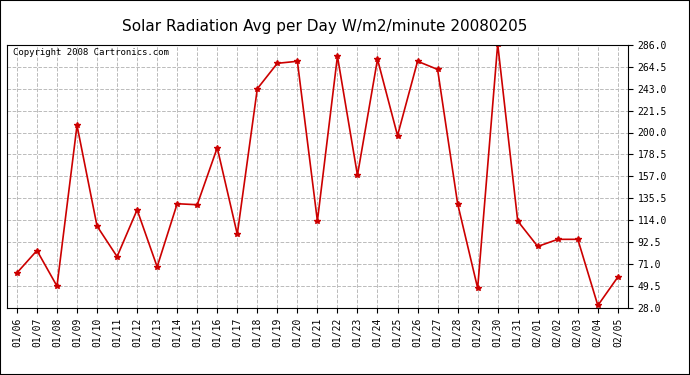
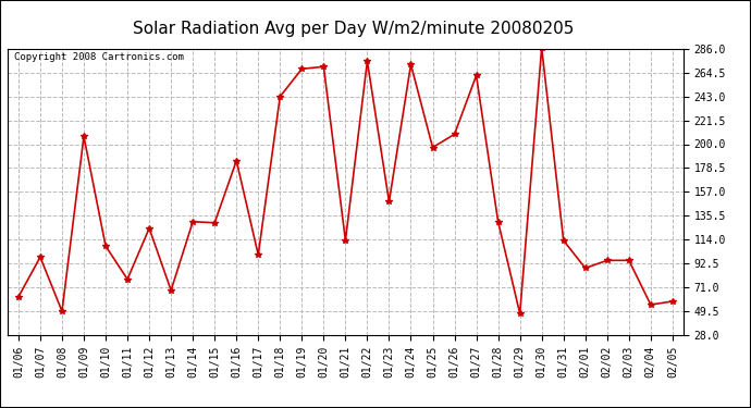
01/07: 84 -> 98
01/23: 158 -> 148
01/26: 270 -> 209
02/04: 30 -> 55
